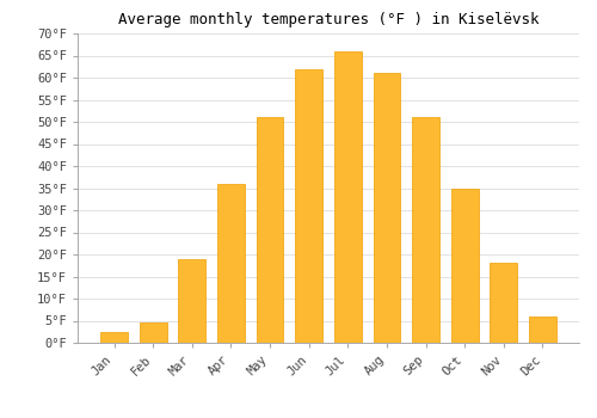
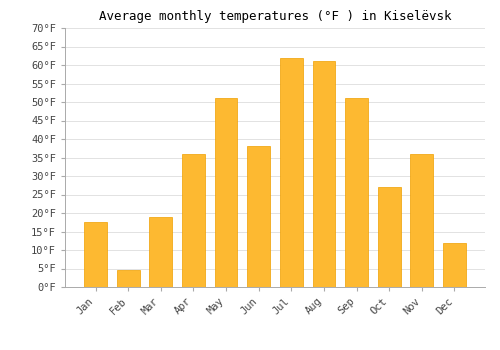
Jan: 2.5°F -> 17.5°F
Jun: 62.0°F -> 38.0°F
Jul: 66.0°F -> 62.0°F
Oct: 35.0°F -> 27.0°F
Nov: 18.0°F -> 36.0°F
Dec: 6.0°F -> 12.0°F
